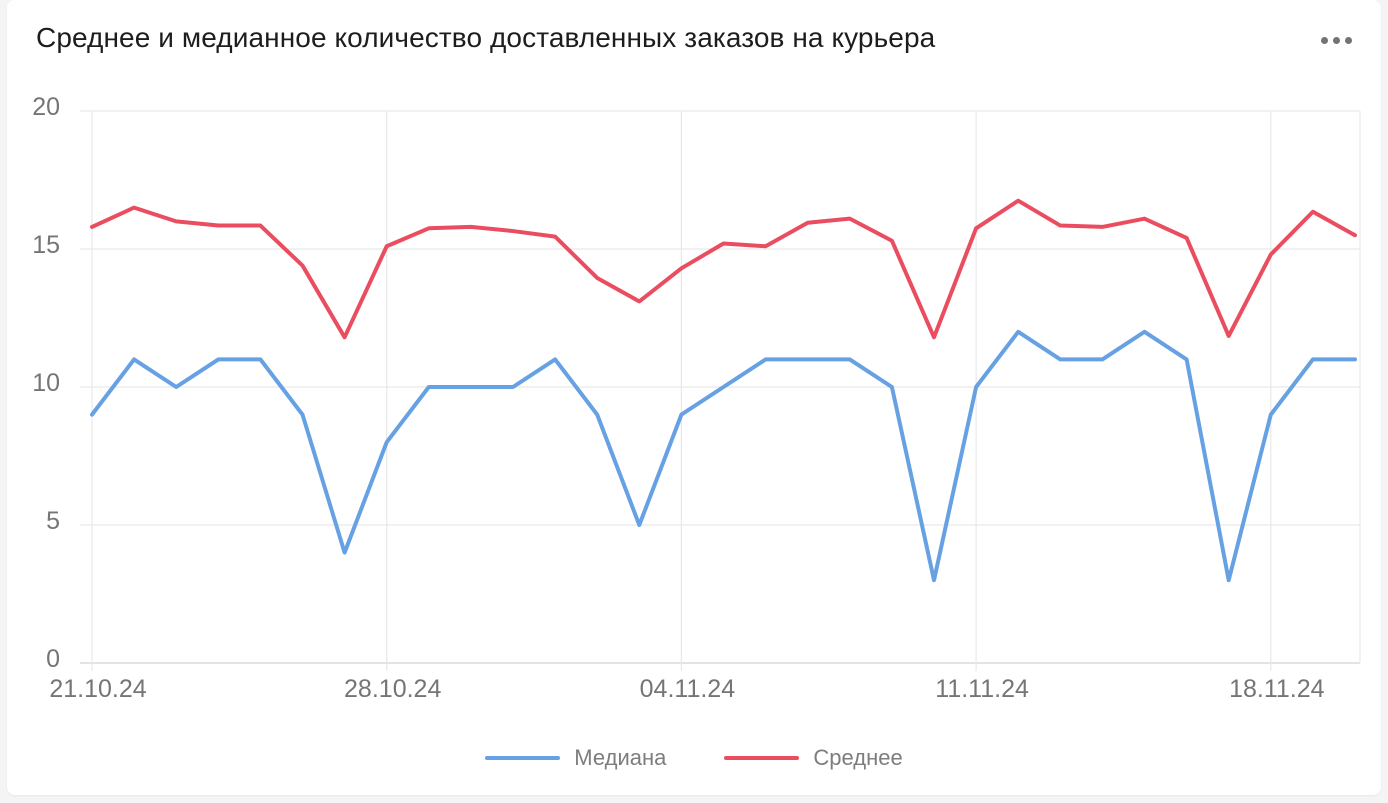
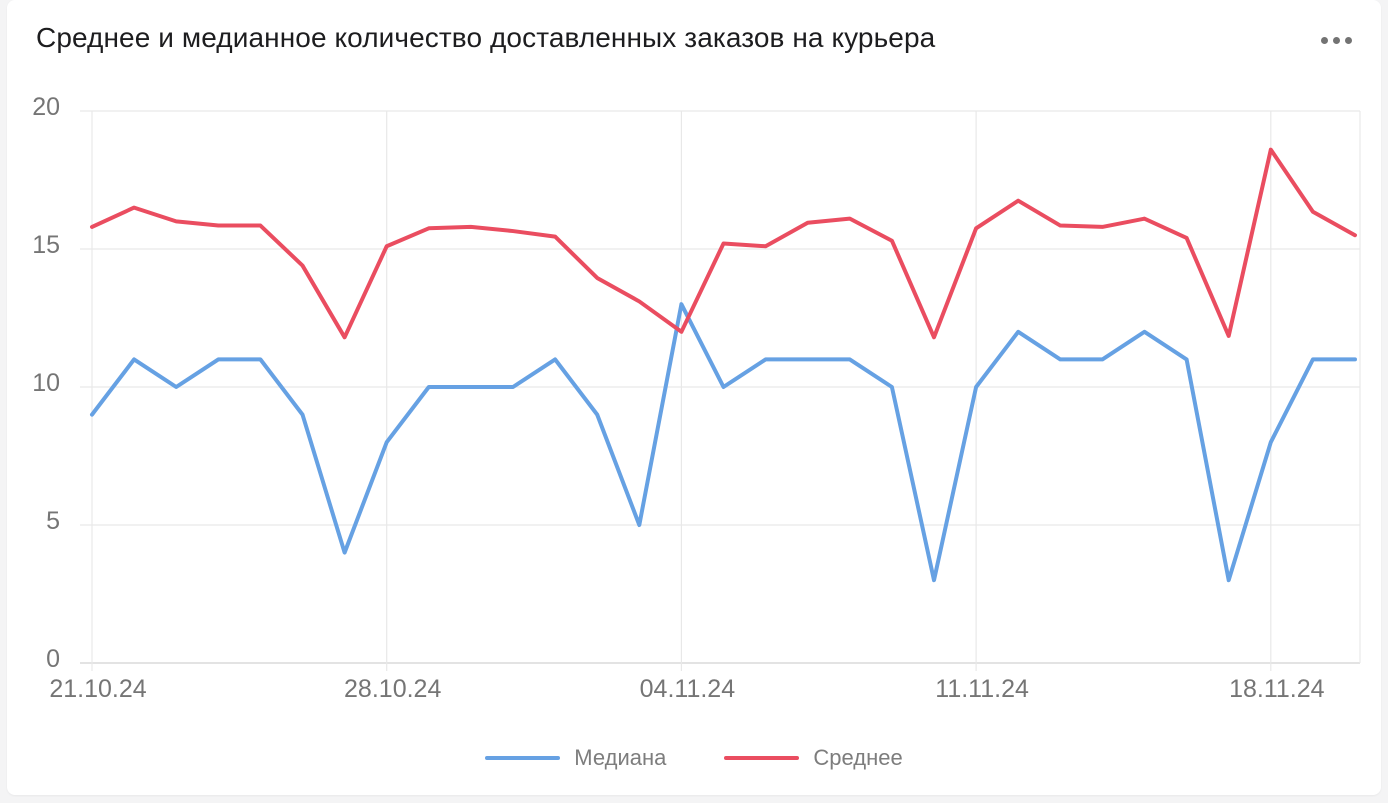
Медиана/04.11.24: 9 -> 13
Среднее/04.11.24: 14.3 -> 12.0
Медиана/18.11.24: 9 -> 8
Среднее/18.11.24: 14.8 -> 18.6
